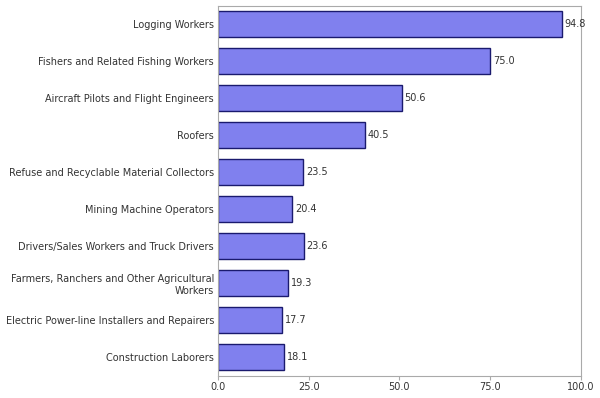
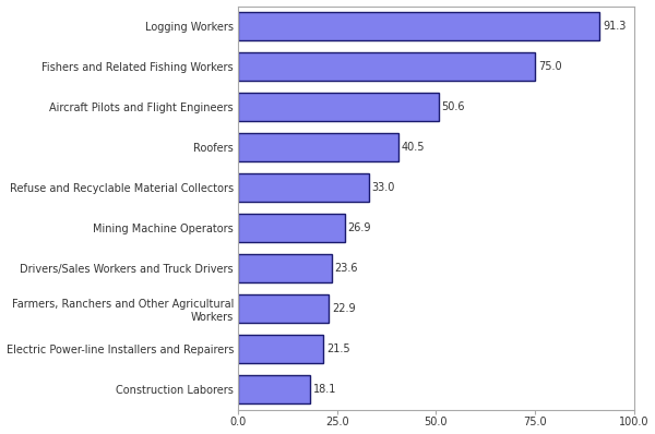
Logging Workers: 94.8 -> 91.3
Refuse and Recyclable Material Collectors: 23.5 -> 33.0
Mining Machine Operators: 20.4 -> 26.9
Farmers, Ranchers and Other Agricultural Workers: 19.3 -> 22.9
Electric Power-line Installers and Repairers: 17.7 -> 21.5
